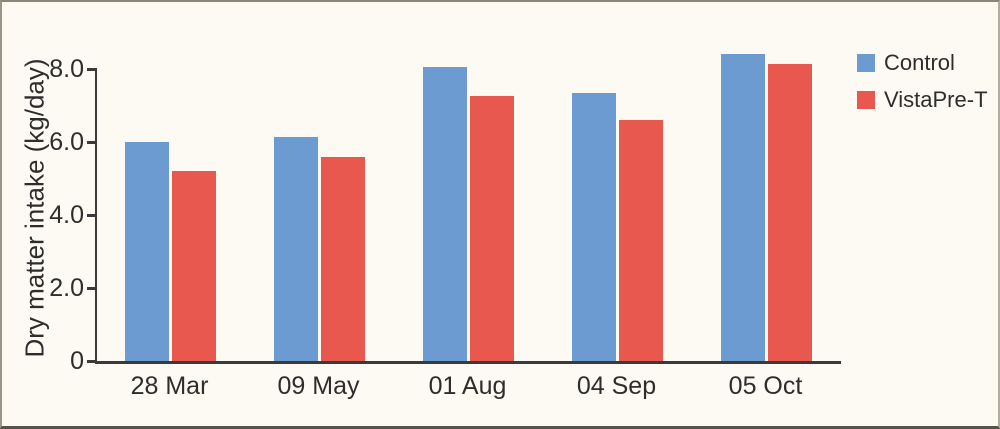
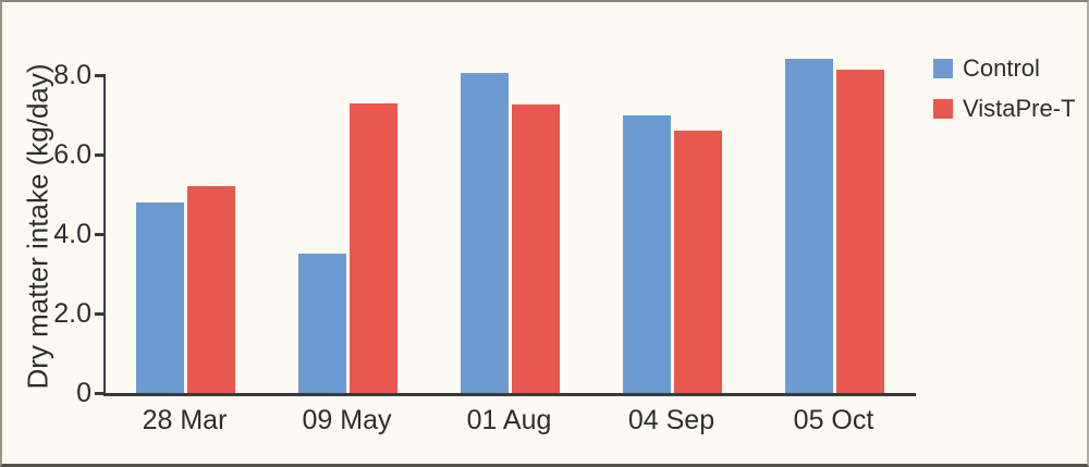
Control/28 Mar: 6.0 -> 4.8
Control/09 May: 6.2 -> 3.5
VistaPre-T/09 May: 5.6 -> 7.3
Control/04 Sep: 7.3 -> 7.0
